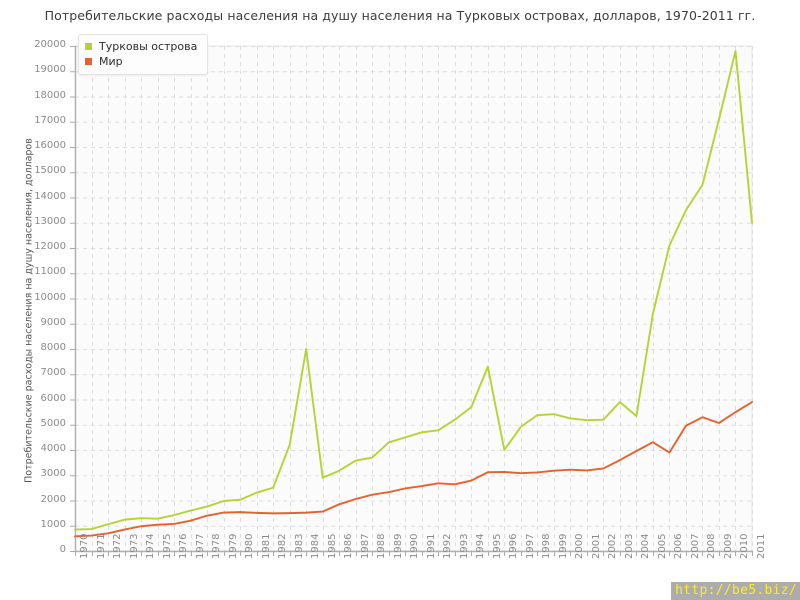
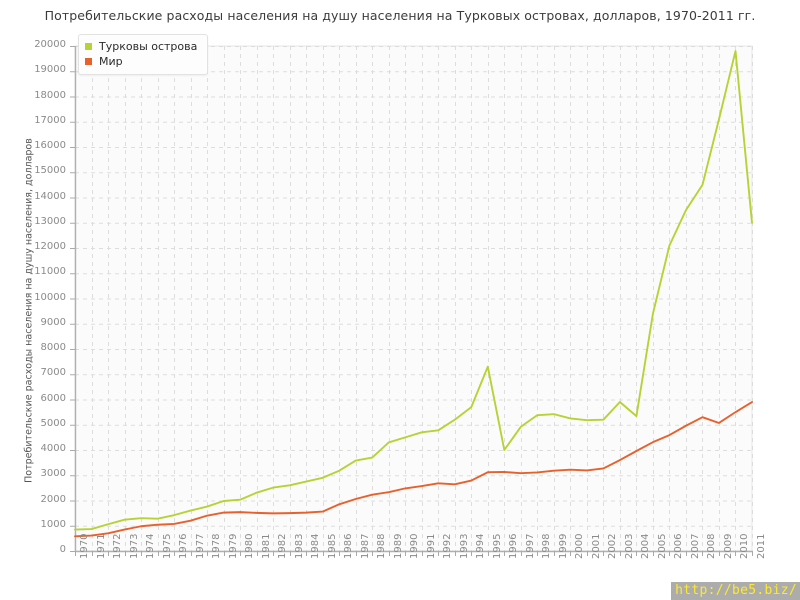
Турковы острова/1983: 4200 -> 2600
Турковы острова/1984: 8000 -> 2800
Мир/2006: 3900 -> 4600
